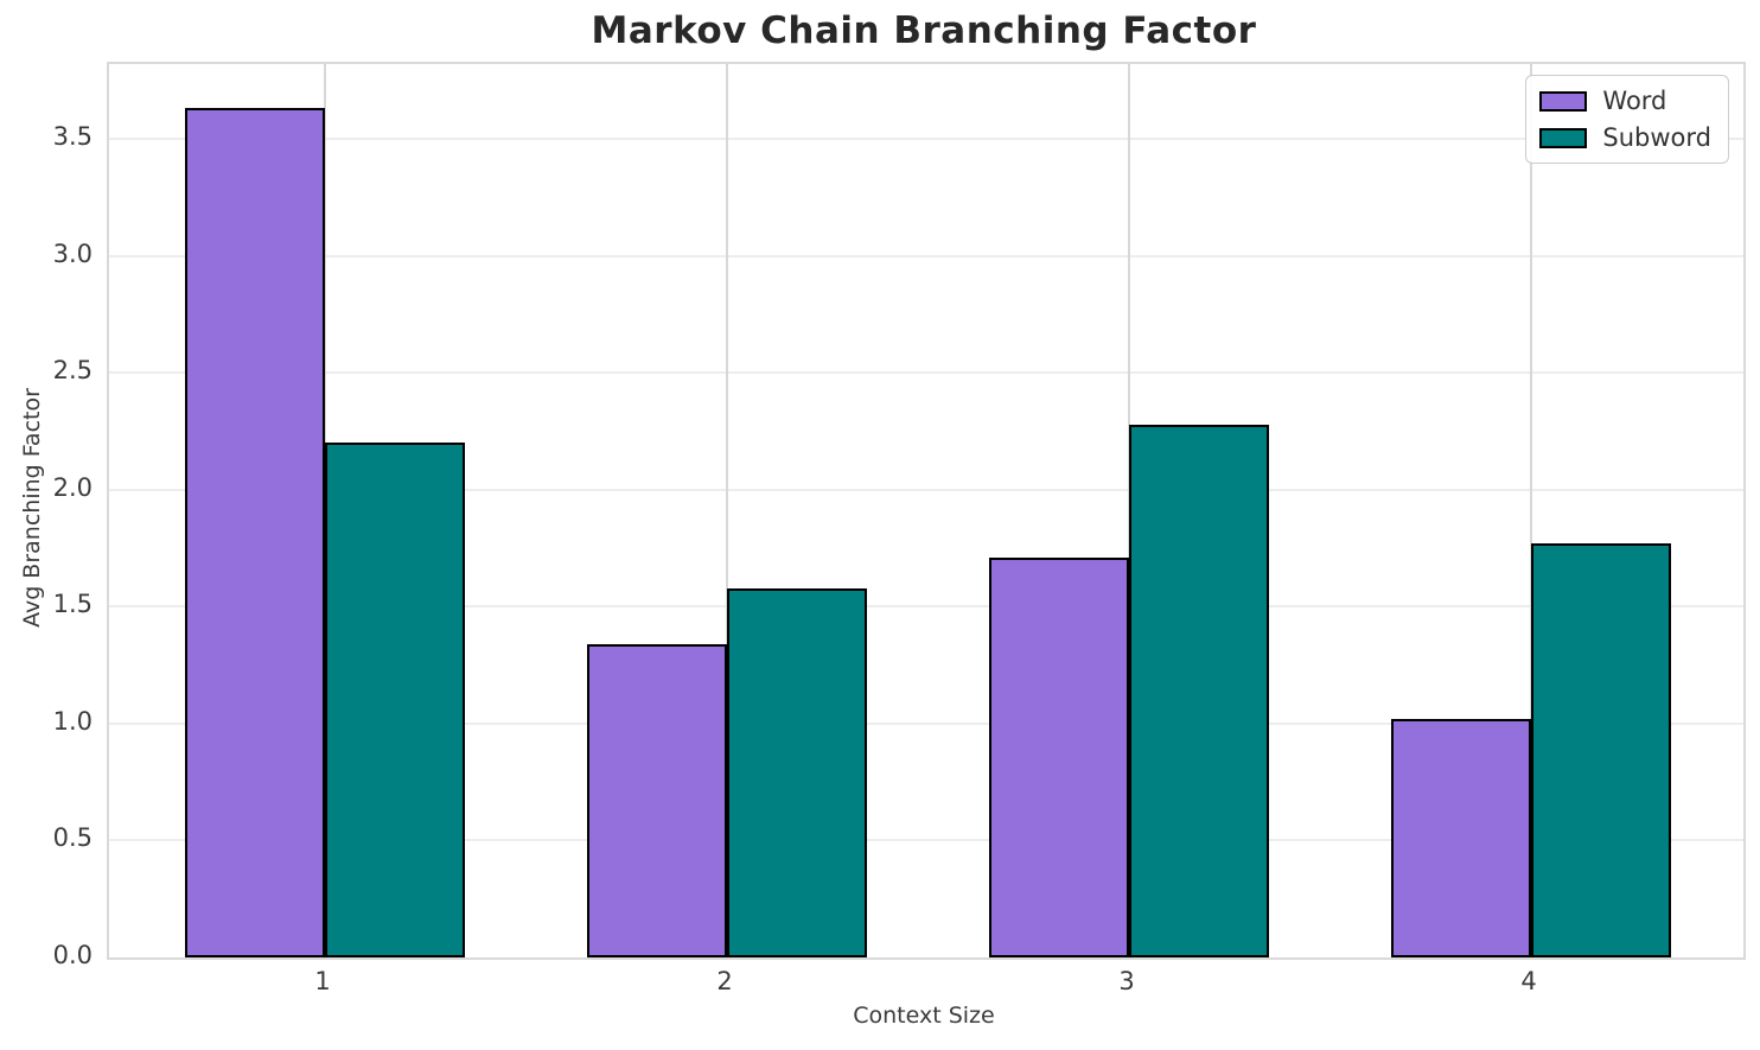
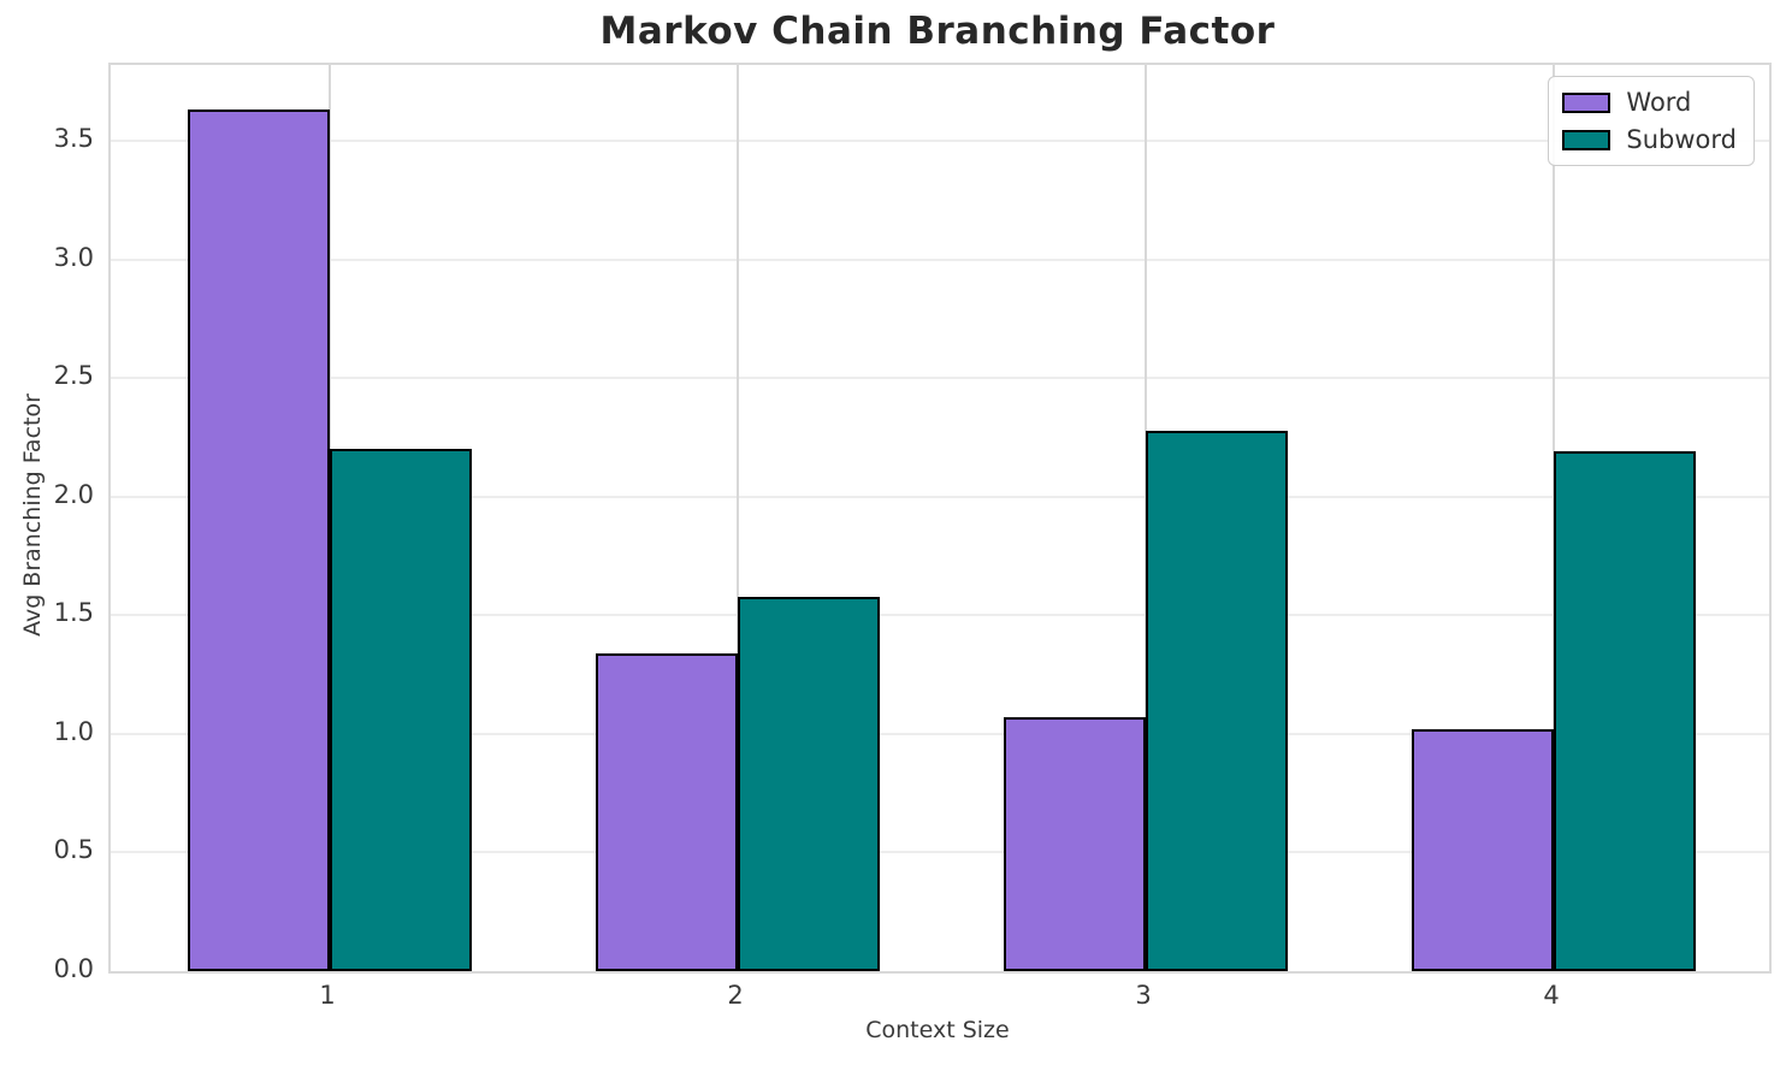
Word/3: 1.71 -> 1.07
Subword/4: 1.77 -> 2.19
